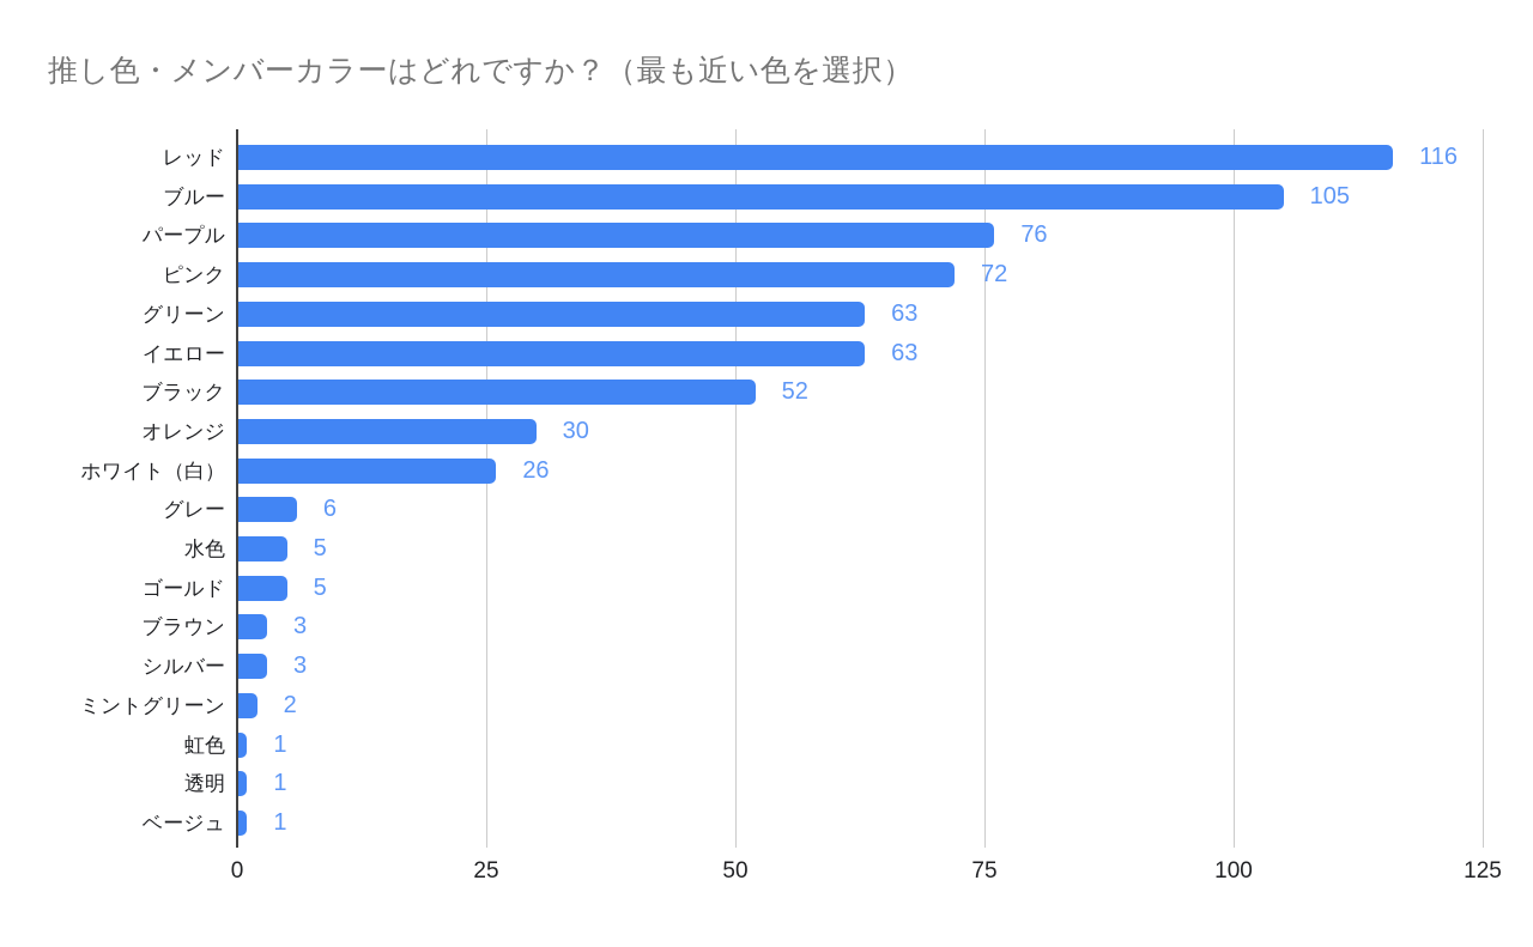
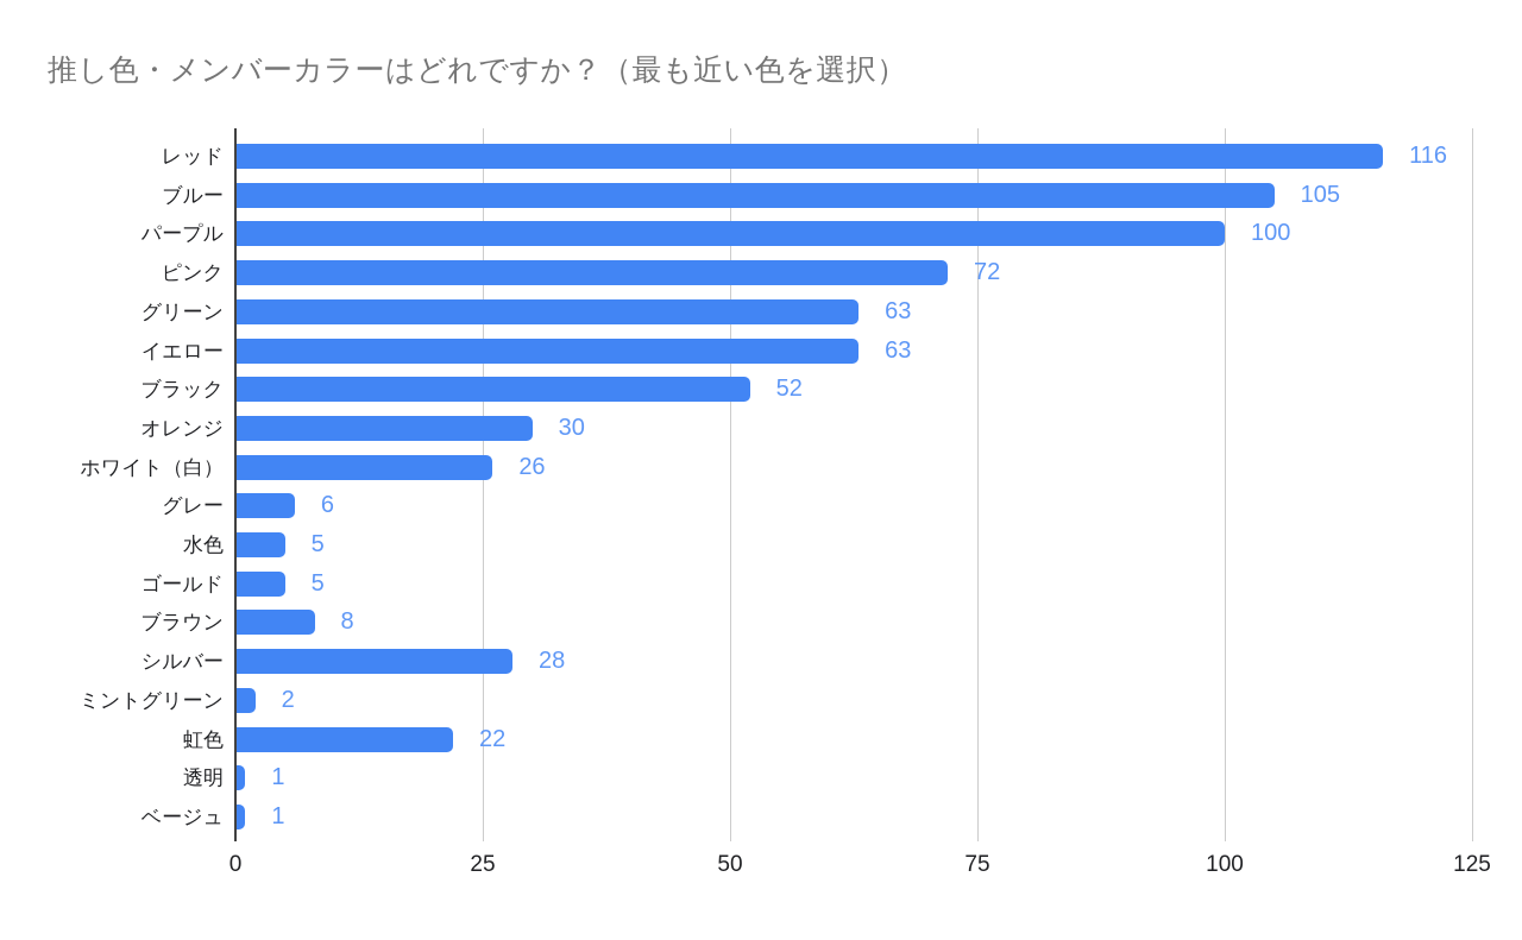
パープル: 76 -> 100
ブラウン: 3 -> 8
シルバー: 3 -> 28
虹色: 1 -> 22
